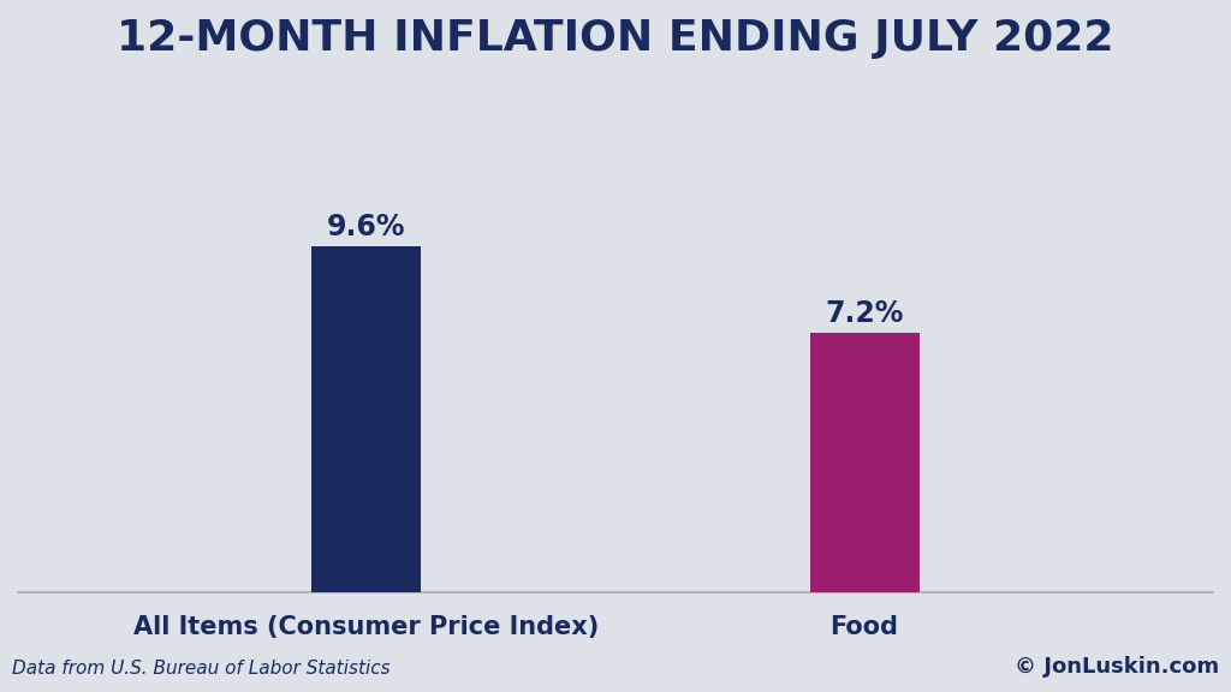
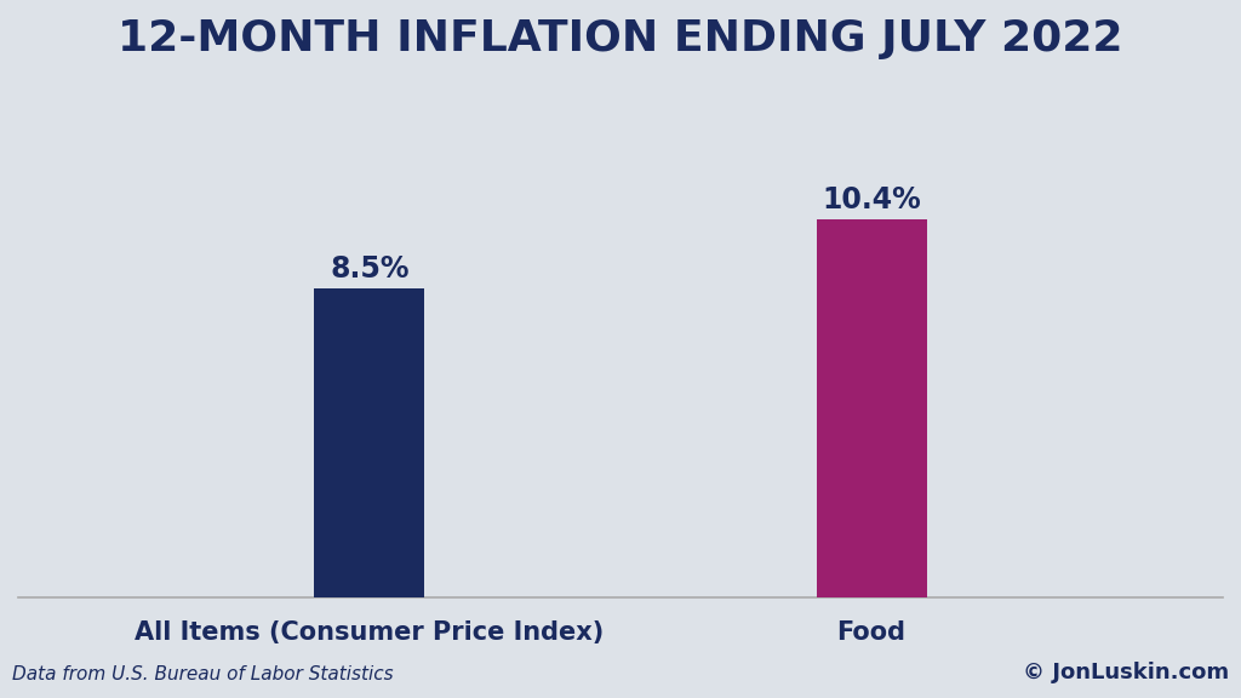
All Items (Consumer Price Index): 9.6% -> 8.5%
Food: 7.2% -> 10.4%
